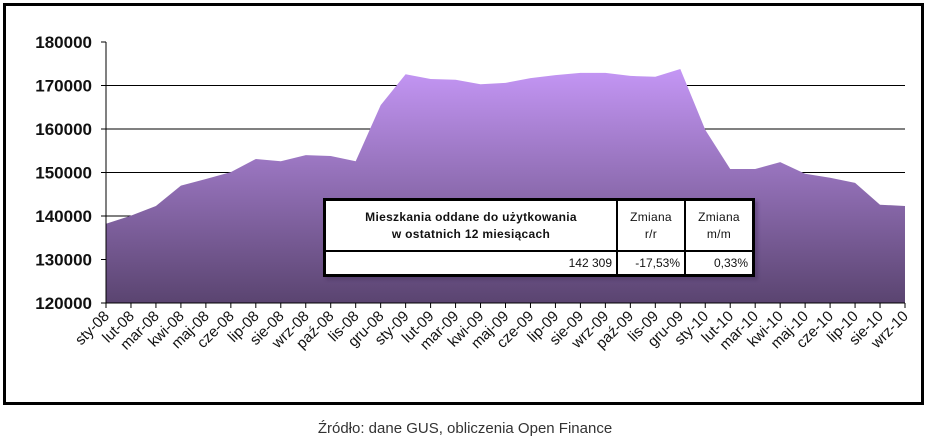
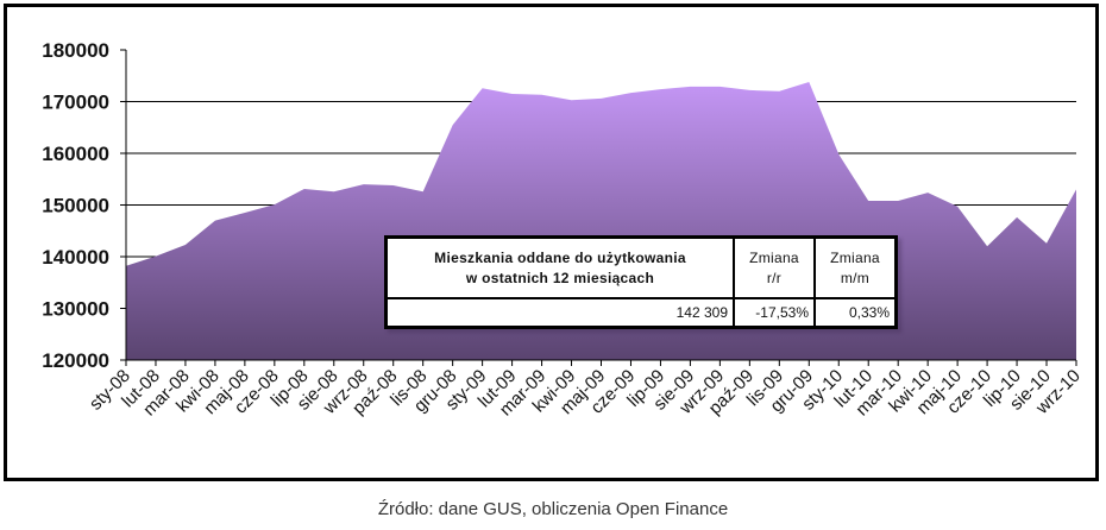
cze-10: 149000 -> 142000
wrz-10: 142000 -> 153000
